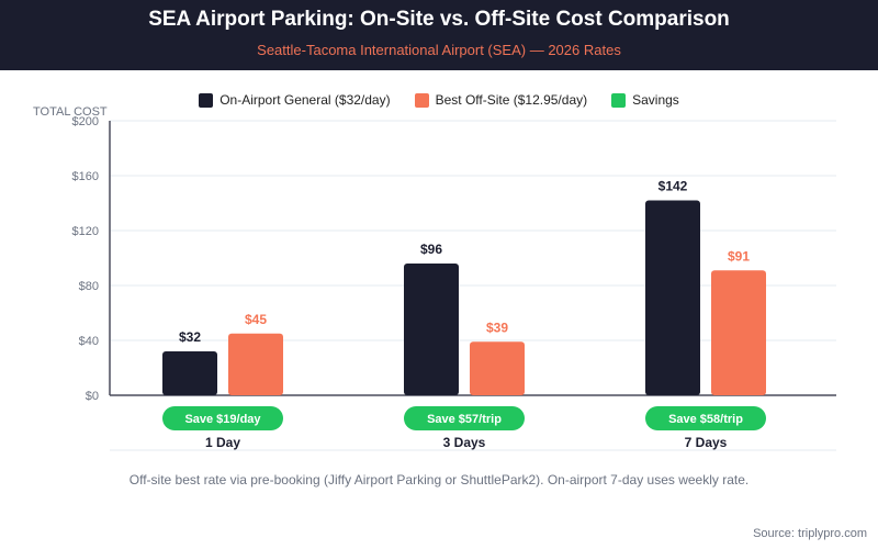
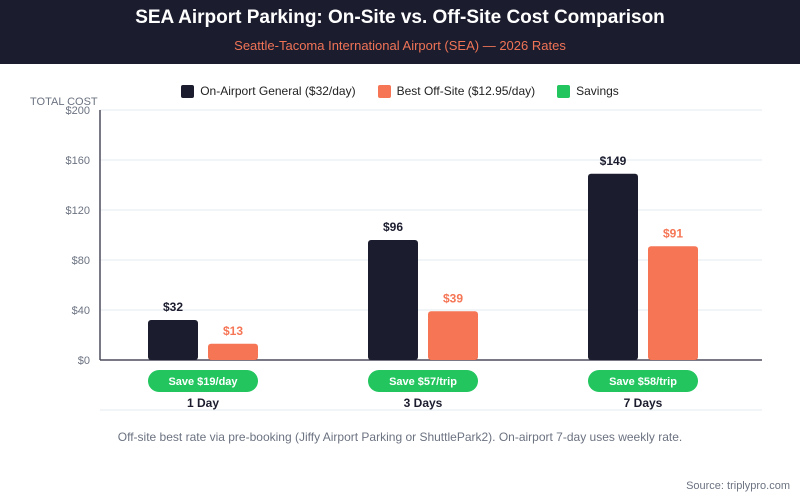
Best Off-Site ($12.95/day)/1 Day: $45 -> $13
On-Airport General ($32/day)/7 Days: $142 -> $149
